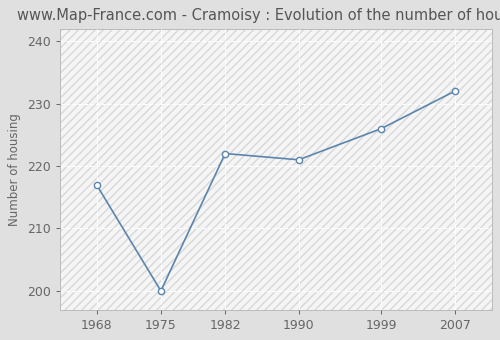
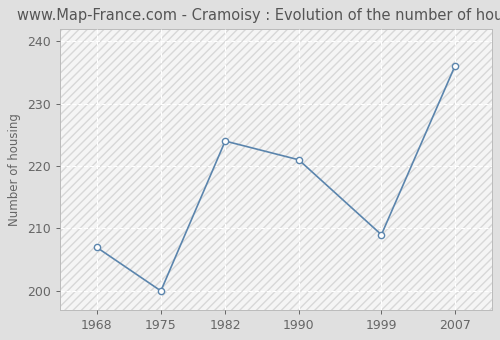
1968: 217 -> 207
1982: 222 -> 224
1999: 226 -> 209
2007: 232 -> 236
